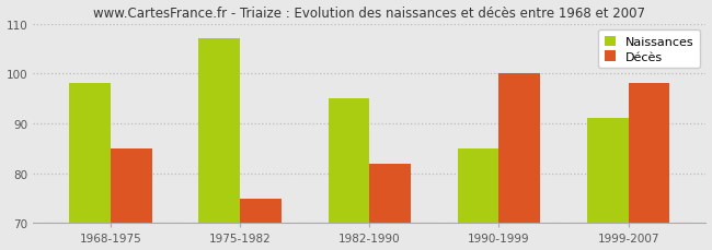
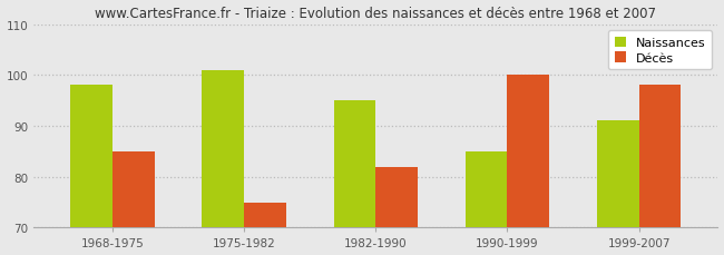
Naissances/1975-1982: 107 -> 101
